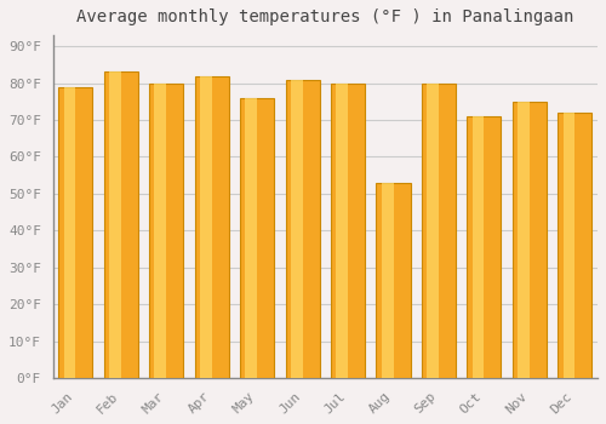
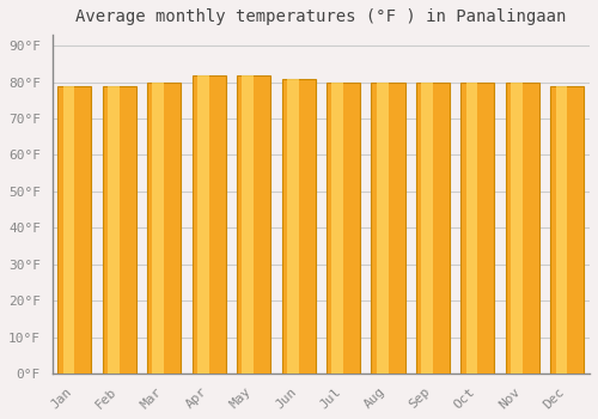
Feb: 83°F -> 79°F
May: 76°F -> 82°F
Aug: 53°F -> 80°F
Oct: 71°F -> 80°F
Nov: 75°F -> 80°F
Dec: 72°F -> 79°F
